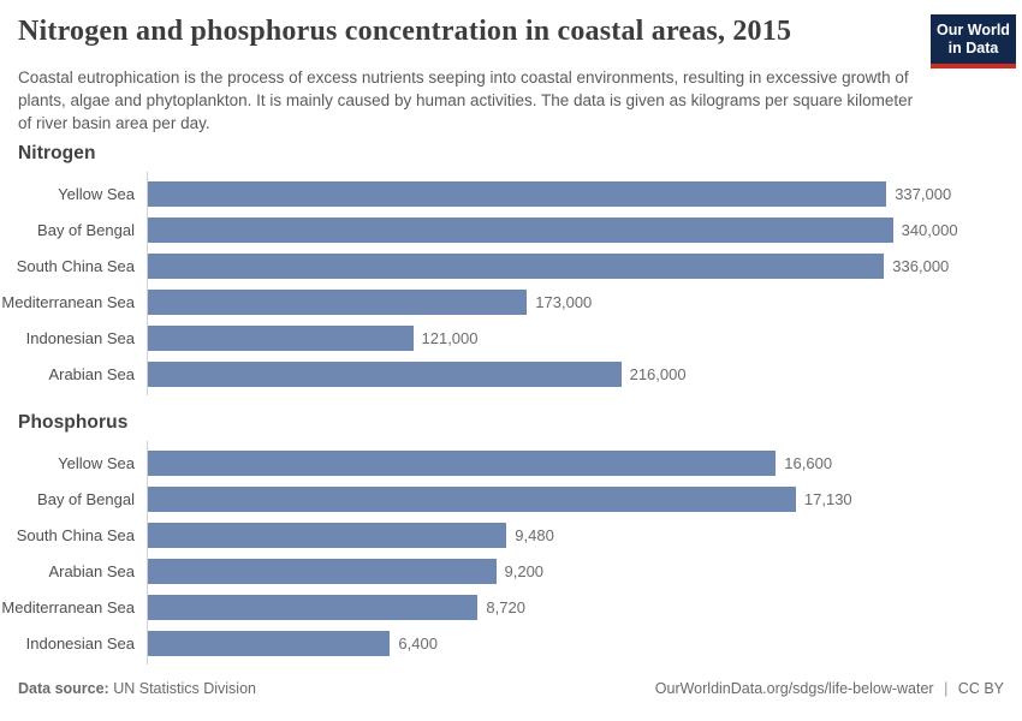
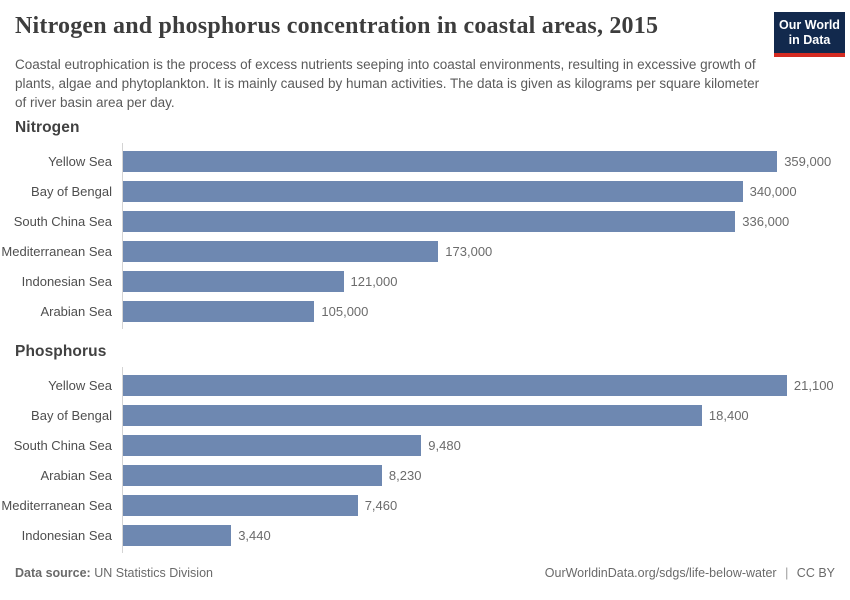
Nitrogen/Yellow Sea: 337,000 -> 359,000
Nitrogen/Arabian Sea: 216,000 -> 105,000
Phosphorus/Yellow Sea: 16,600 -> 21,100
Phosphorus/Bay of Bengal: 17,130 -> 18,400
Phosphorus/Arabian Sea: 9,200 -> 8,230
Phosphorus/Mediterranean Sea: 8,720 -> 7,460
Phosphorus/Indonesian Sea: 6,400 -> 3,440
